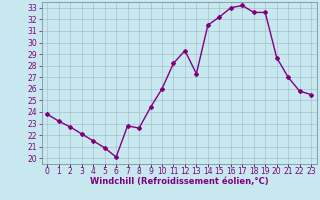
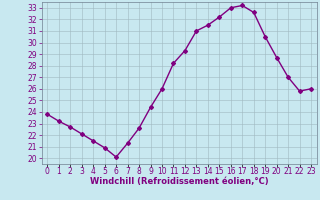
7: 22.8 -> 21.3
13: 27.3 -> 31.0
19: 32.6 -> 30.5
23: 25.5 -> 26.0
